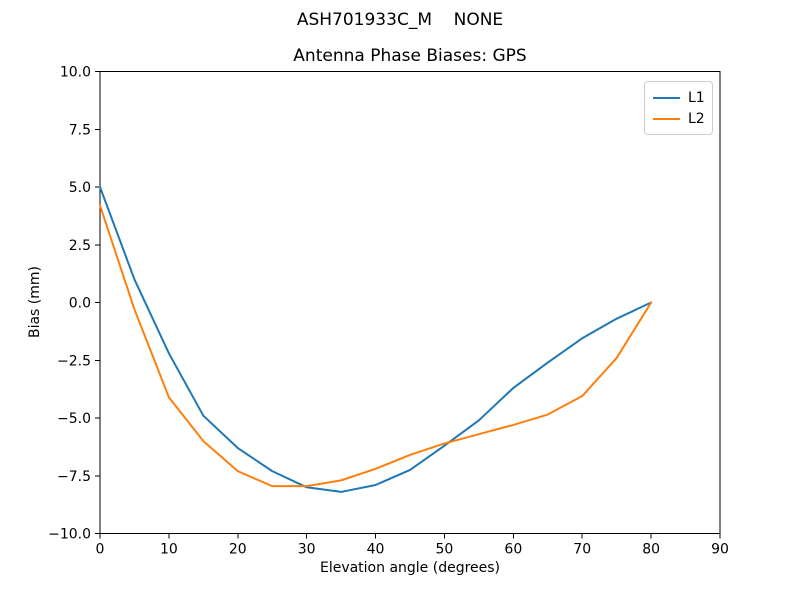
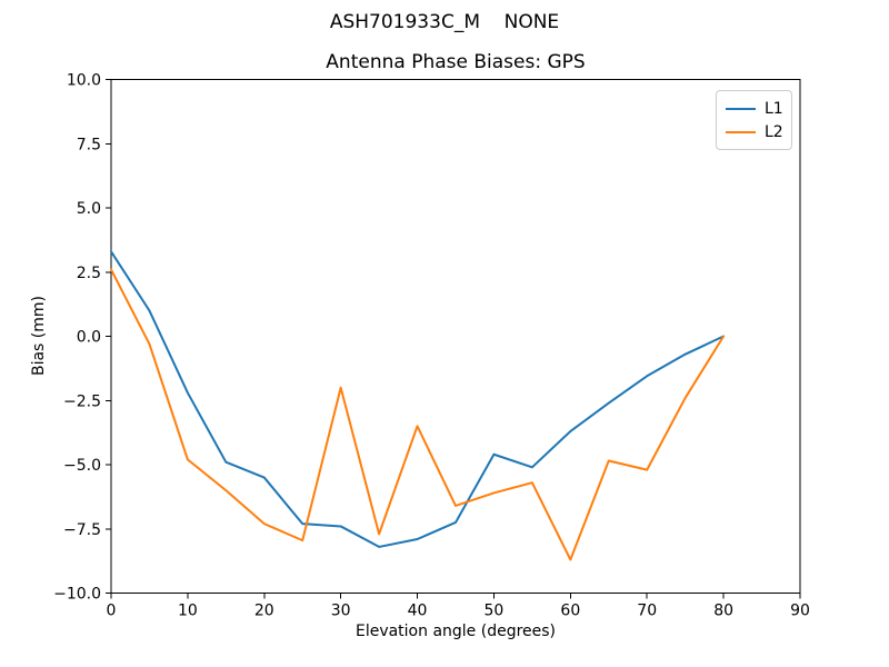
L1/0: 5.0 -> 3.3
L2/0: 4.2 -> 2.6
L2/10: -4.1 -> -4.8
L1/20: -6.3 -> -5.5
L1/30: -8.0 -> -7.4
L2/30: -8.0 -> -2.0
L2/40: -7.2 -> -3.5
L1/50: -6.2 -> -4.6
L2/60: -5.3 -> -8.7
L2/70: -4.0 -> -5.2
